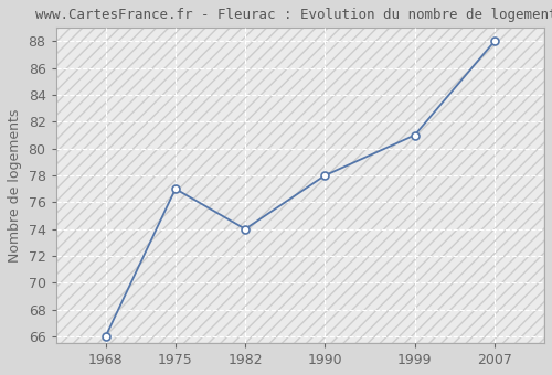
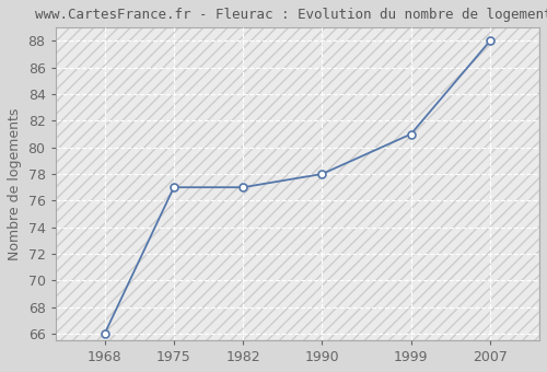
1982: 74 -> 77
